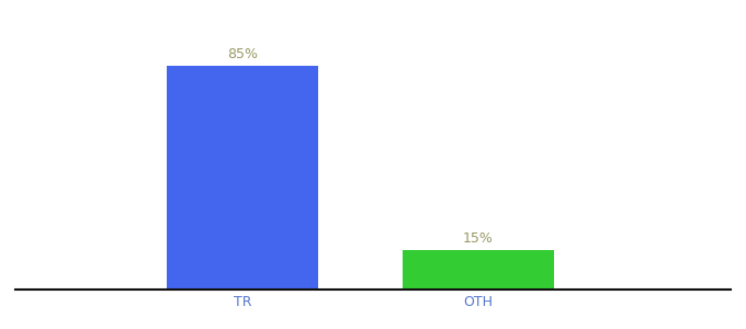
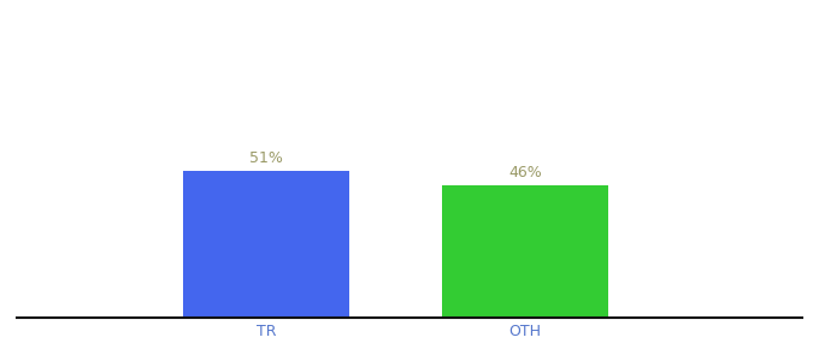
TR: 85% -> 51%
OTH: 15% -> 46%
